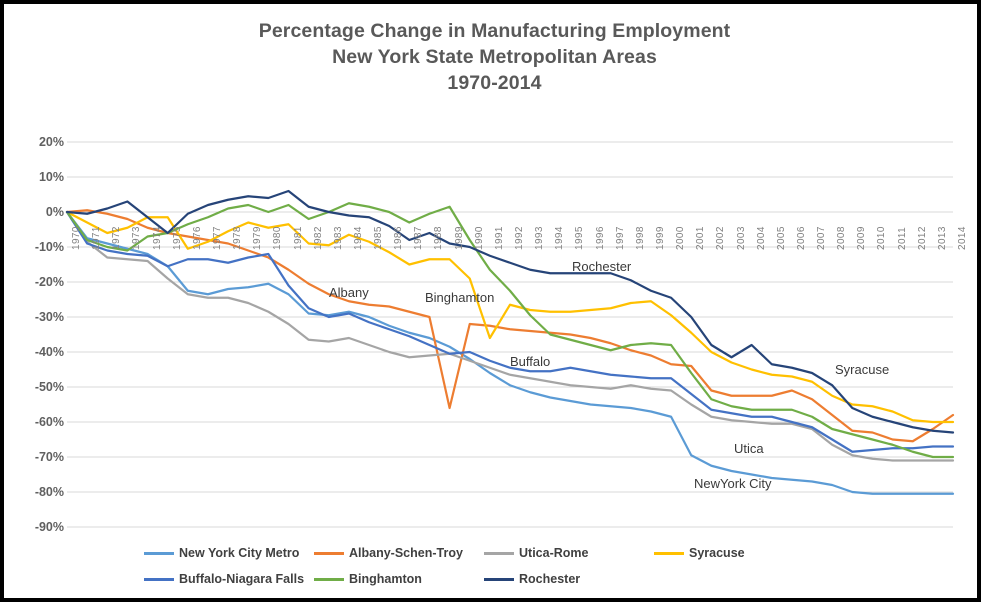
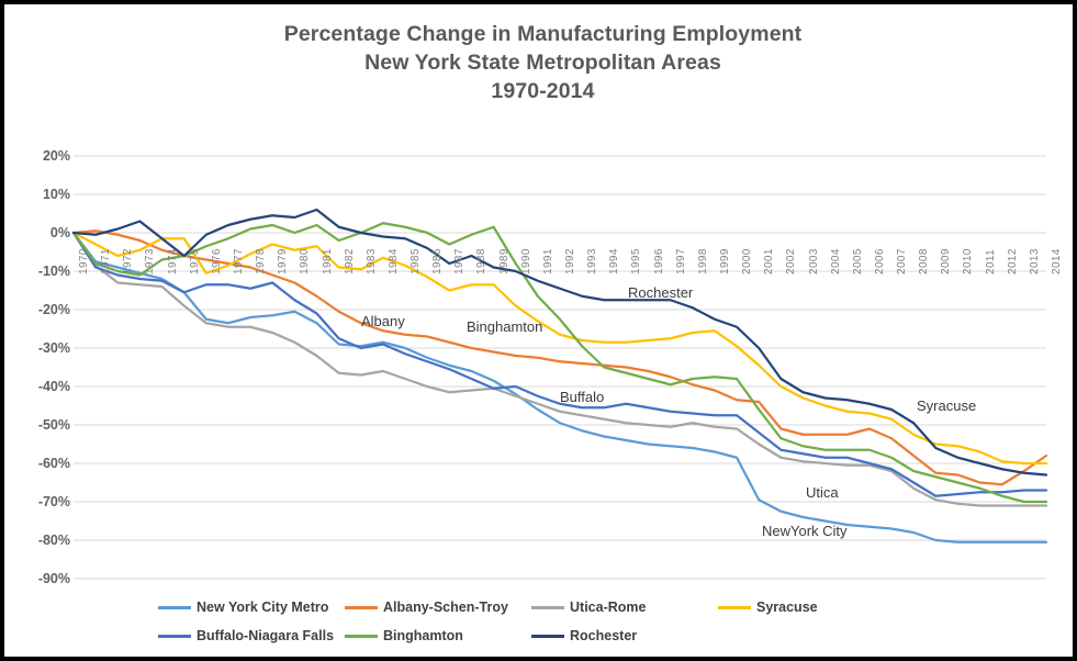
Buffalo-Niagara Falls/1980: -12% -> -18%
Albany-Schen-Troy/1989: -56% -> -31%
Syracuse/1991: -36% -> -23%
Rochester/2004: -38% -> -43%
